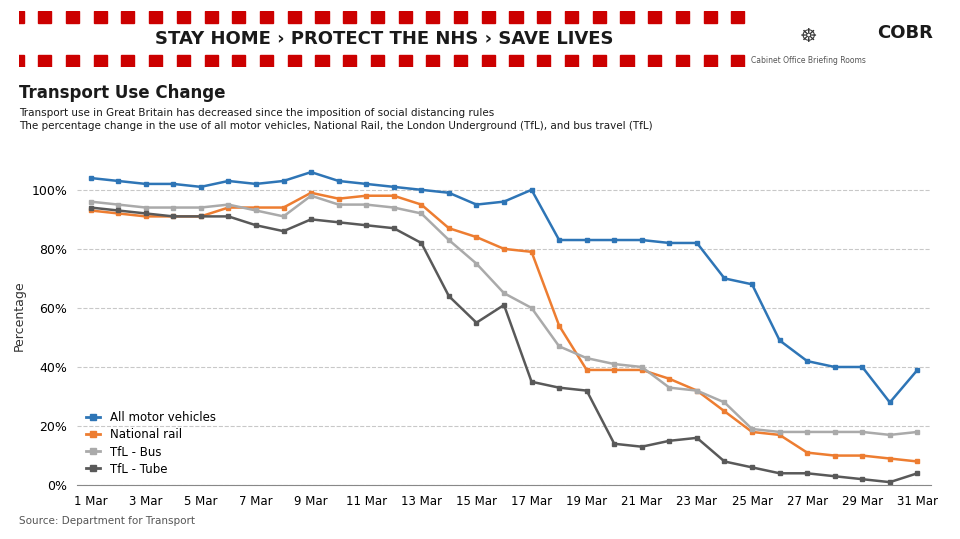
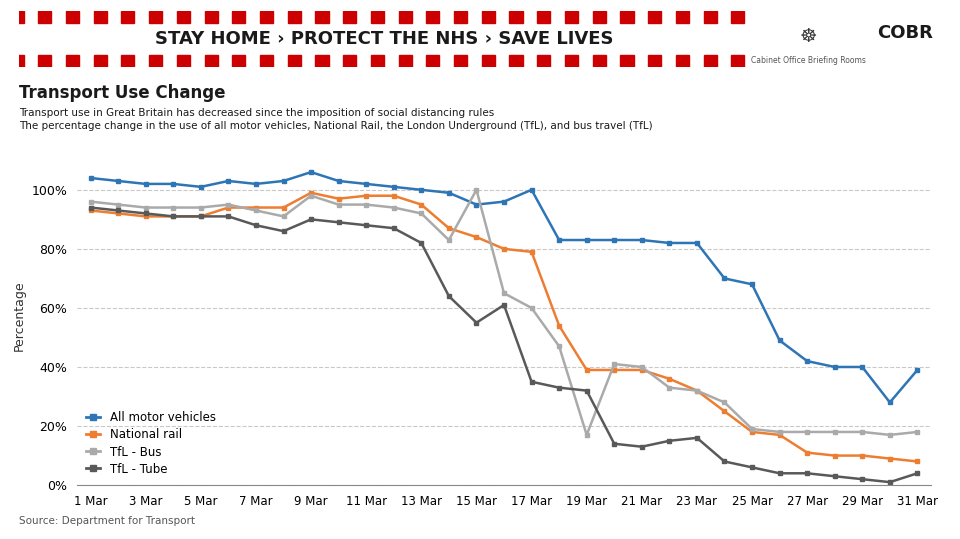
TfL - Bus/15 Mar: 75% -> 100%
TfL - Bus/19 Mar: 43% -> 17%
